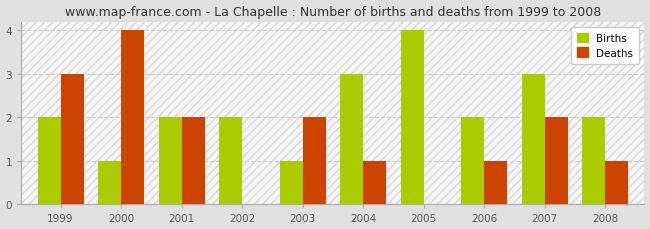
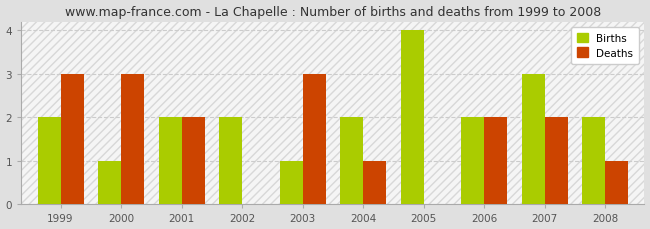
Deaths/2000: 4 -> 3
Deaths/2003: 2 -> 3
Births/2004: 3 -> 2
Deaths/2006: 1 -> 2
